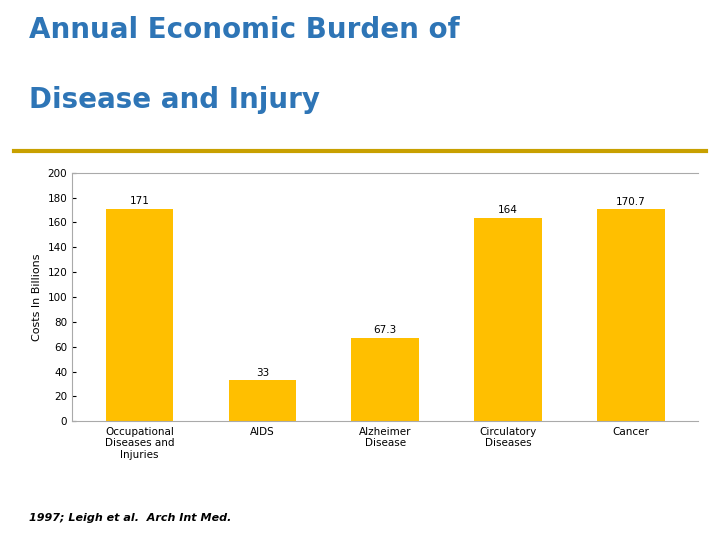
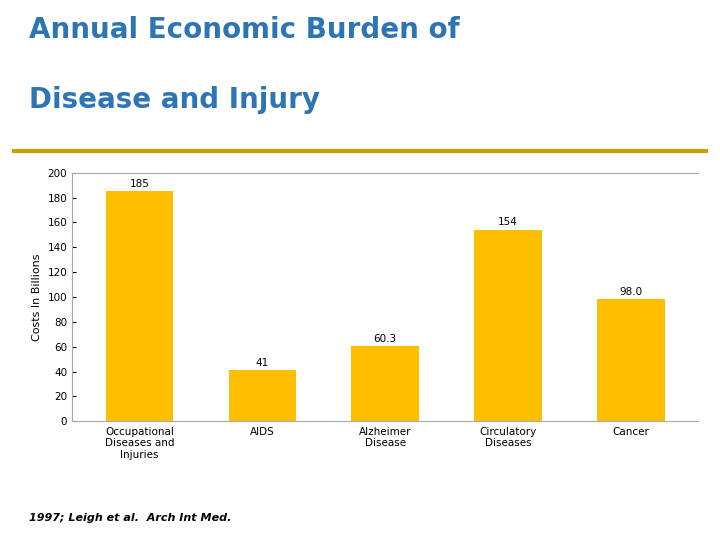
Occupational Diseases and Injuries: 171 -> 185
AIDS: 33 -> 41
Alzheimer Disease: 67.3 -> 60.3
Circulatory Diseases: 164 -> 154
Cancer: 170.7 -> 98.0
